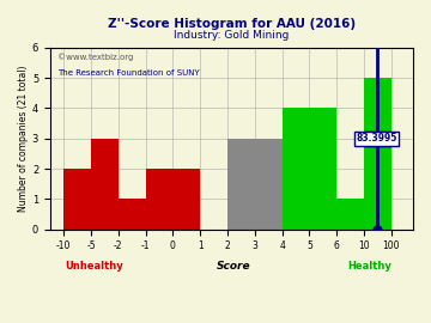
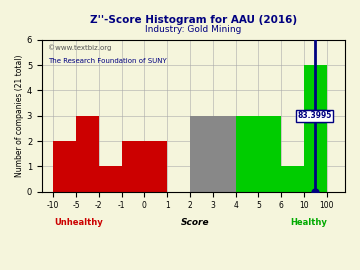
5: 4 -> 3
